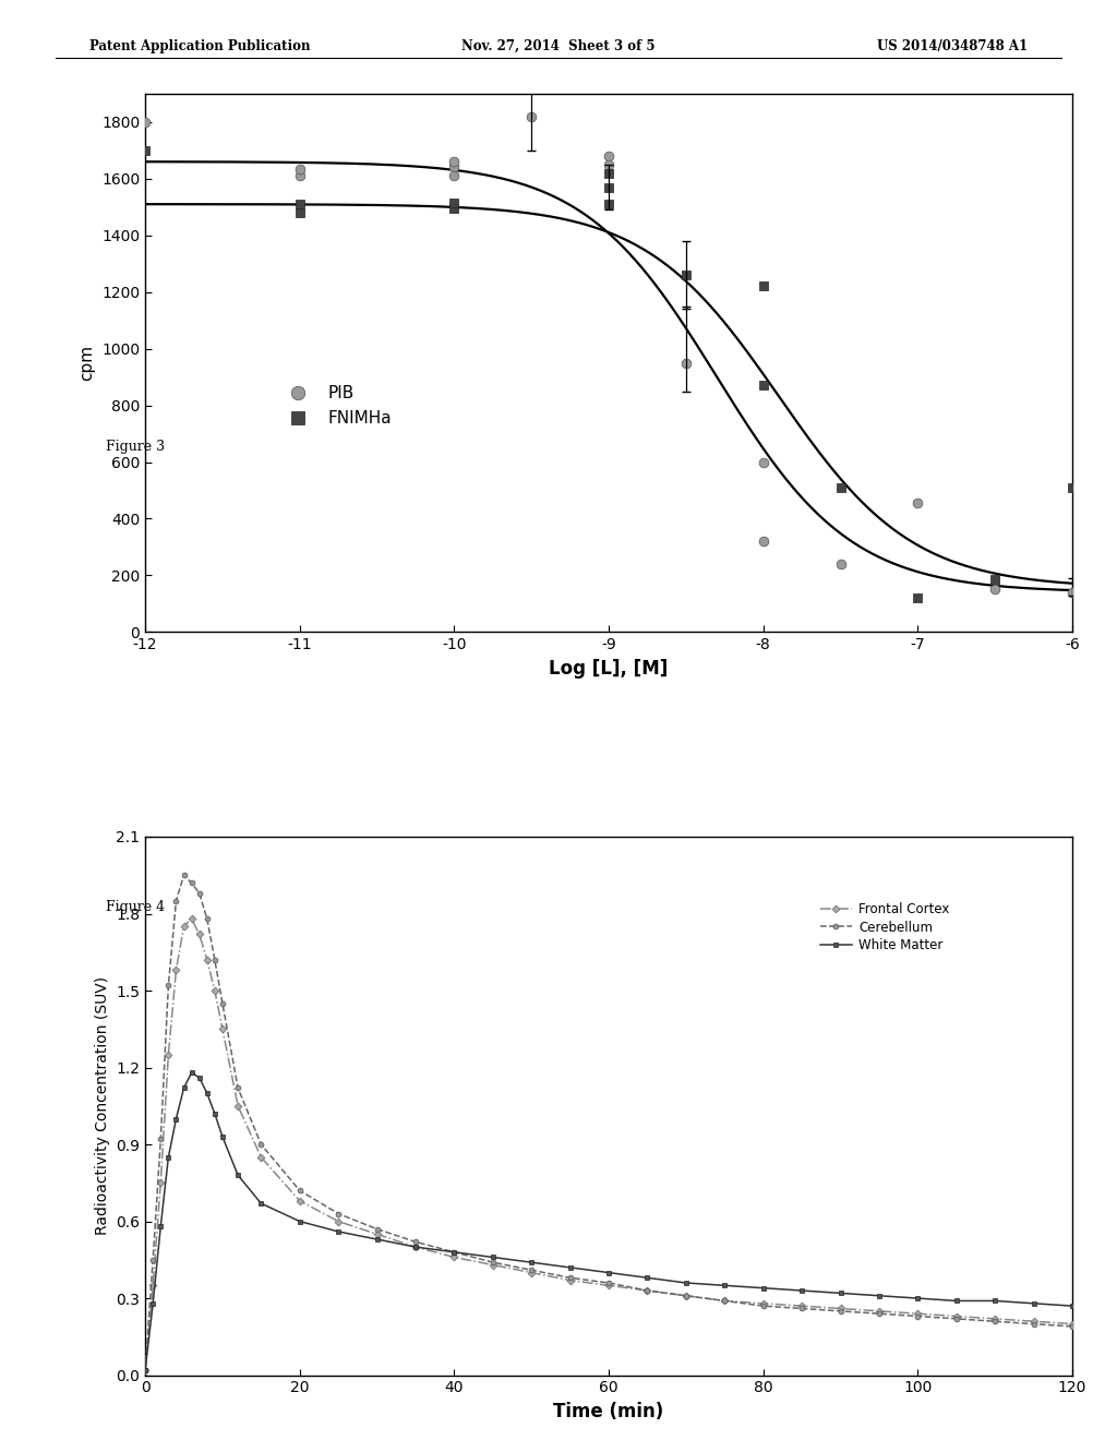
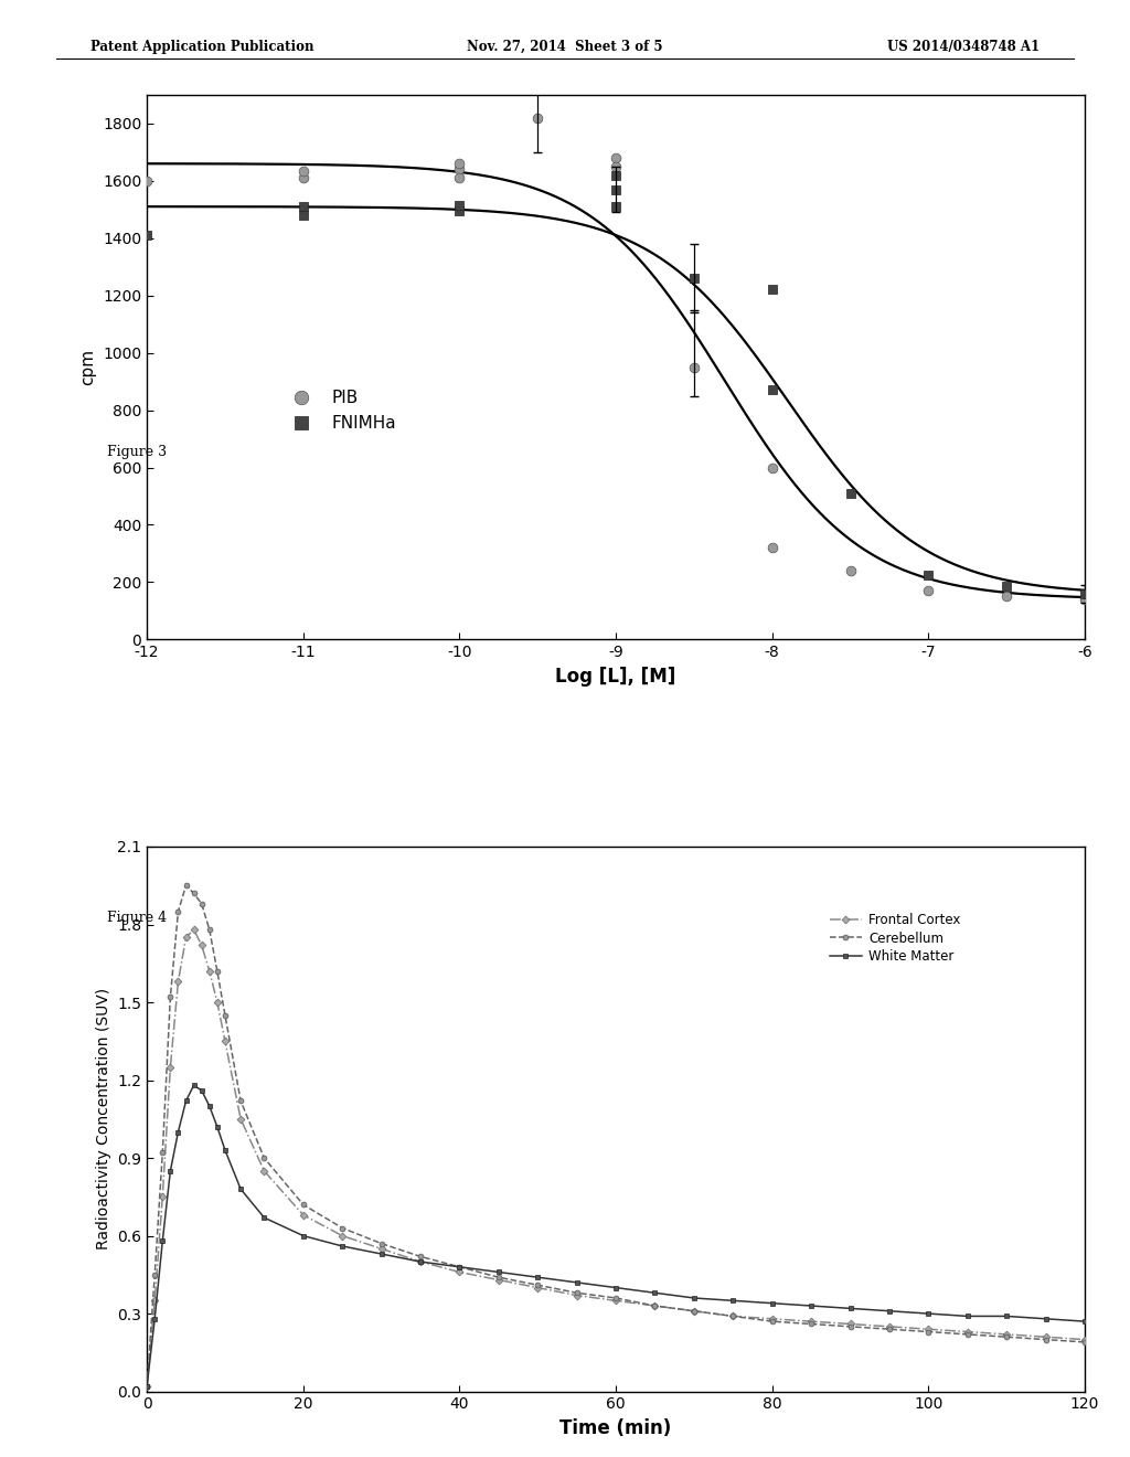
PIB/-12: 1800 -> 1600
FNIMHa/-12: 1700 -> 1410
PIB/-7: 455 -> 170
FNIMHa/-7: 120 -> 225
FNIMHa/-6: 510 -> 160
